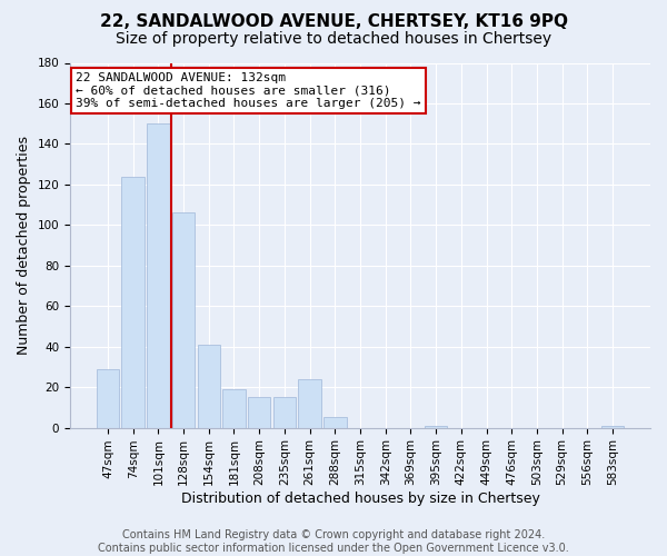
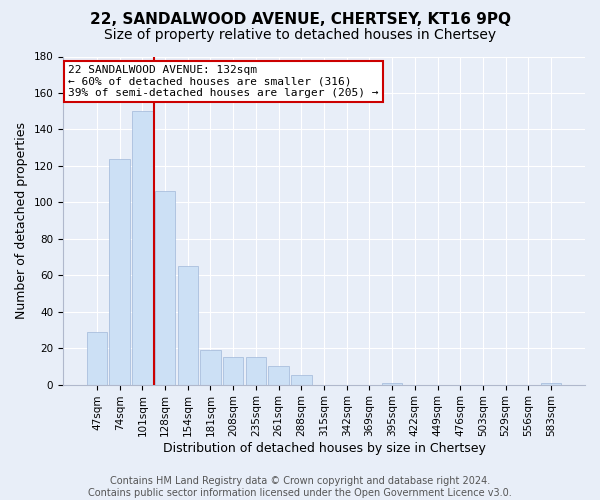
154sqm: 41 -> 65
261sqm: 24 -> 10
